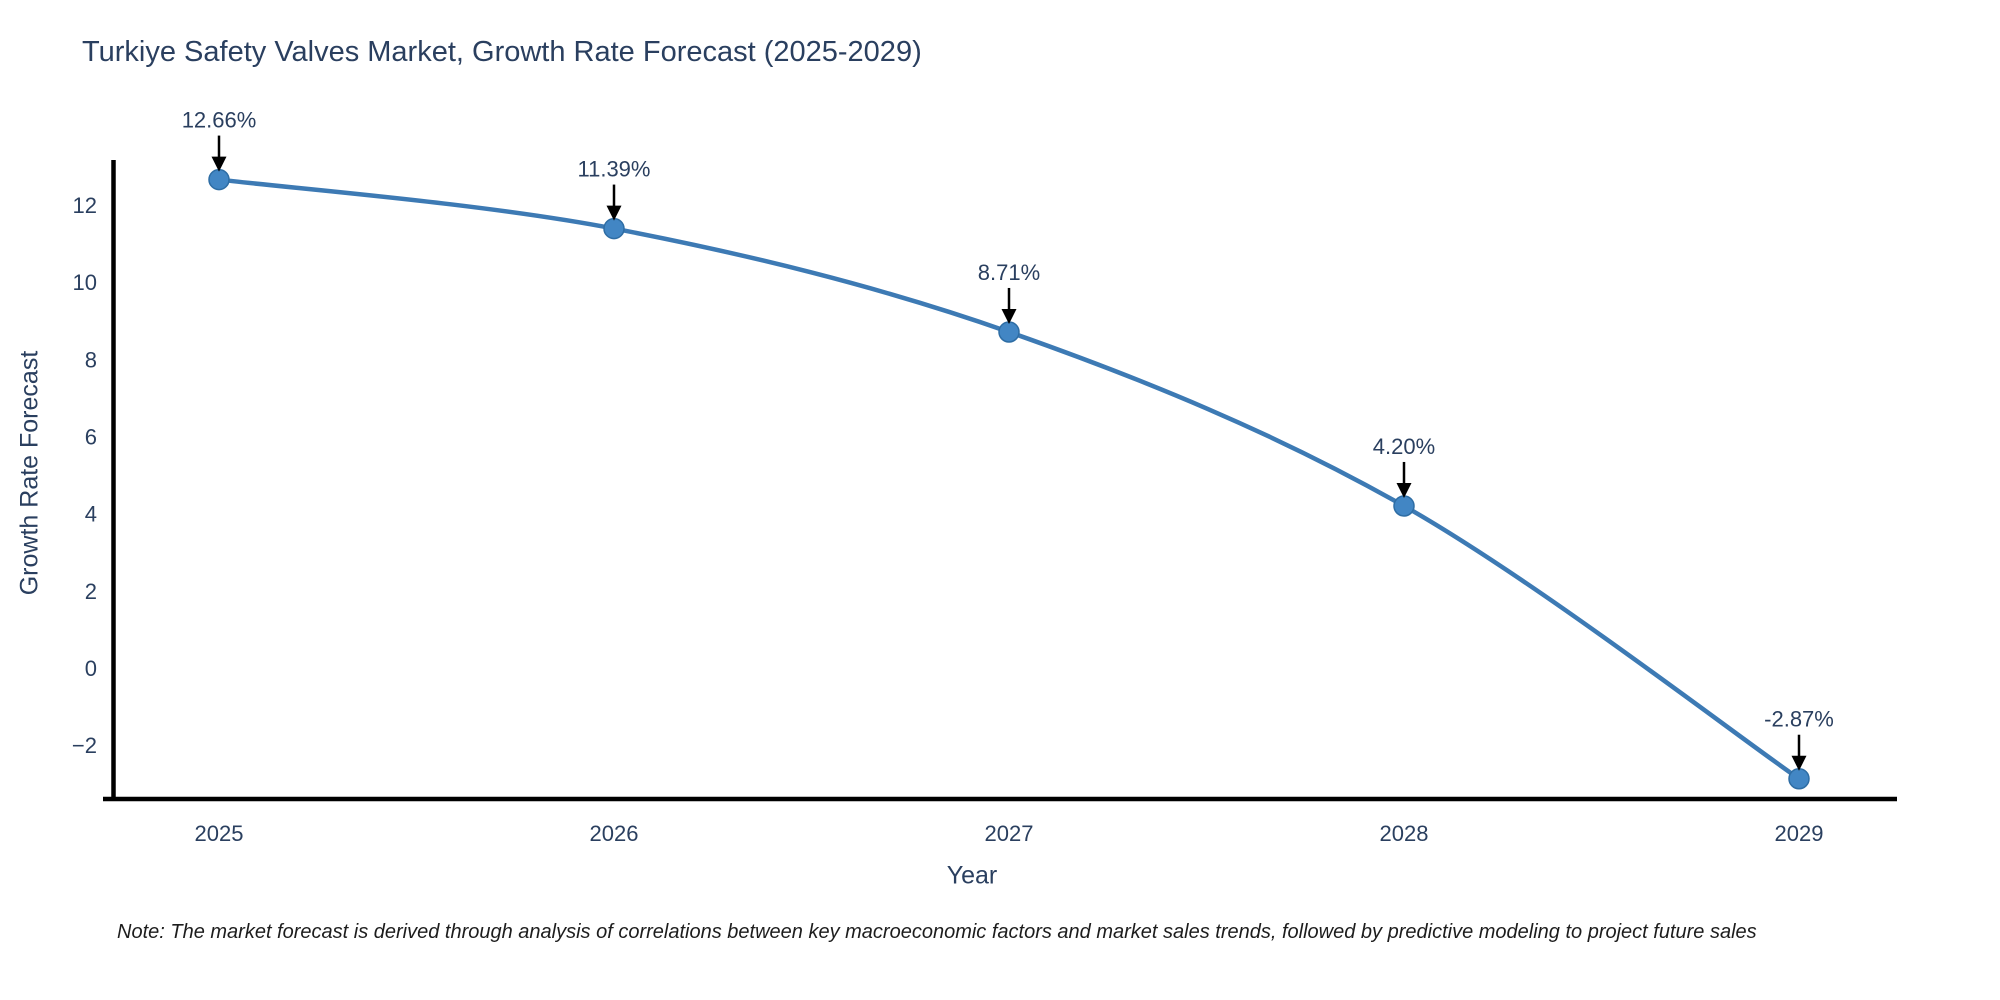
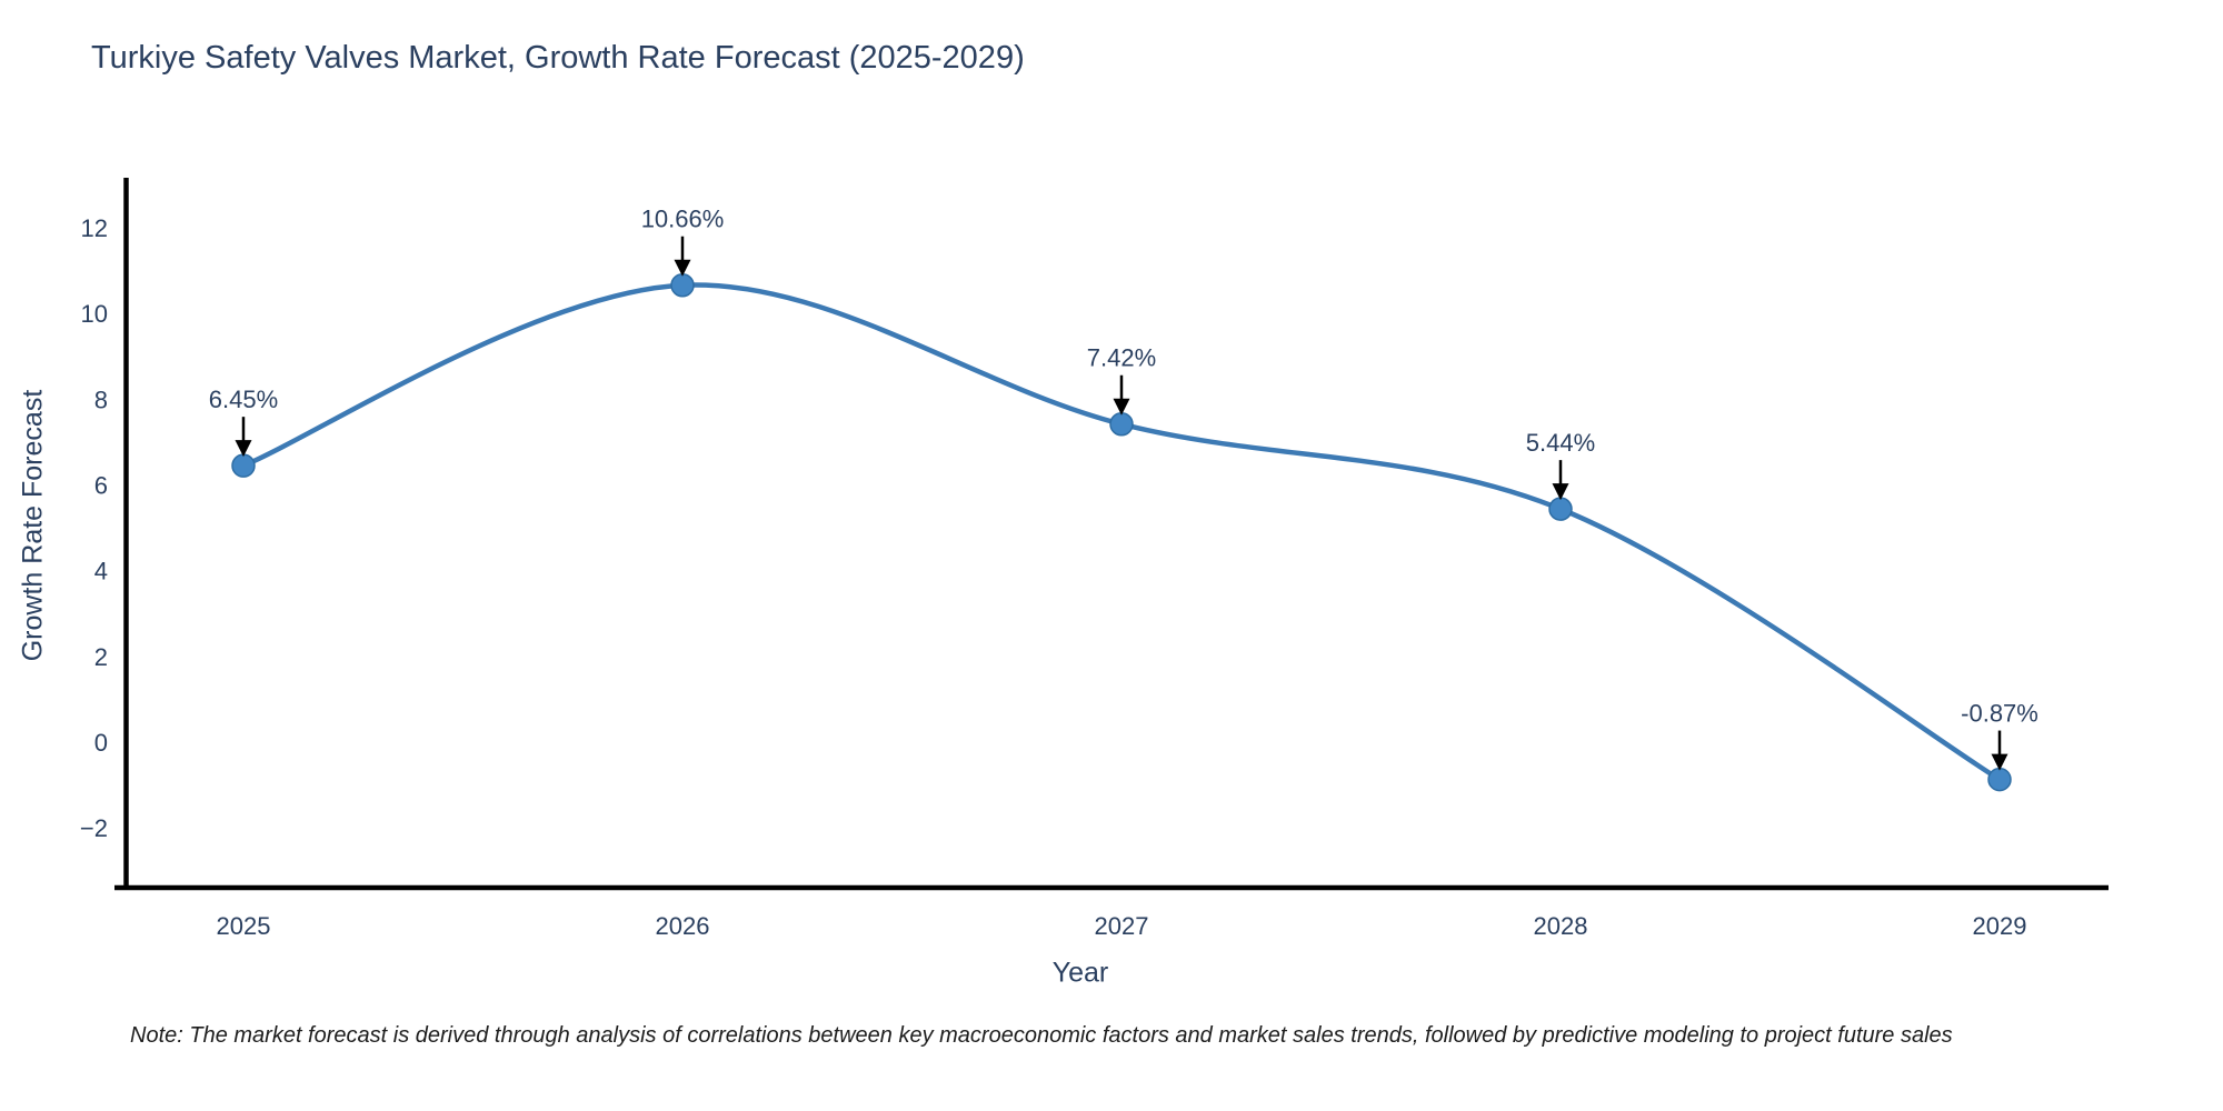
2025: 12.66% -> 6.45%
2026: 11.39% -> 10.66%
2027: 8.71% -> 7.42%
2028: 4.20% -> 5.44%
2029: -2.87% -> -0.87%
